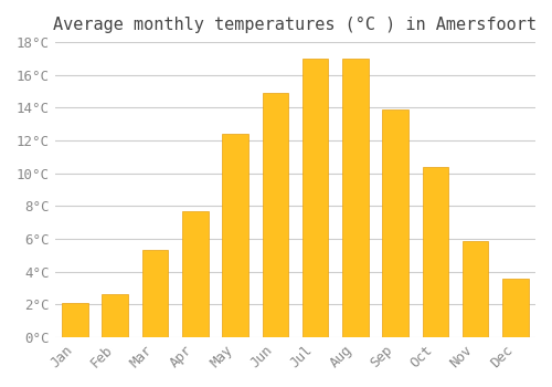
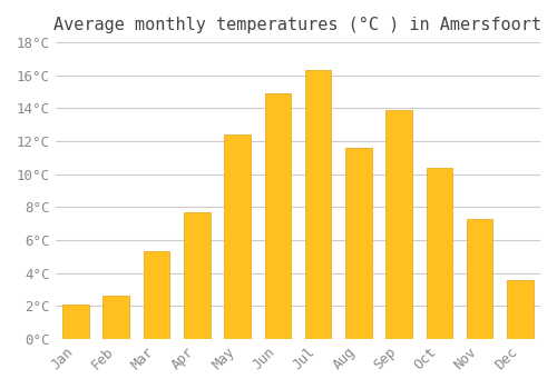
Jul: 17.0°C -> 16.3°C
Aug: 17.0°C -> 11.6°C
Nov: 5.9°C -> 7.3°C
